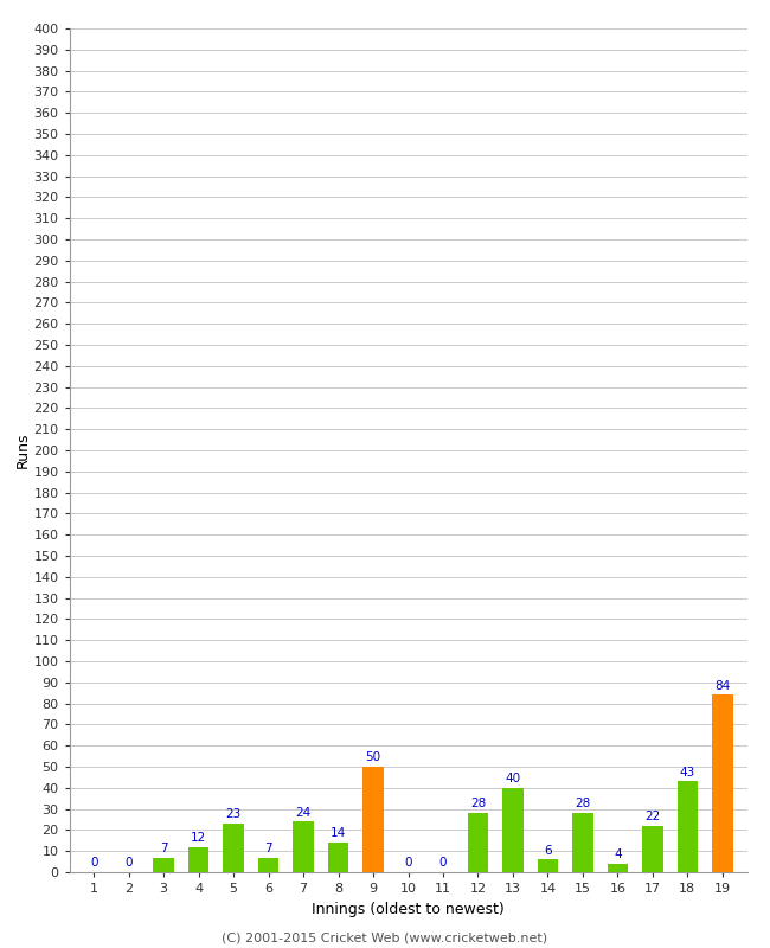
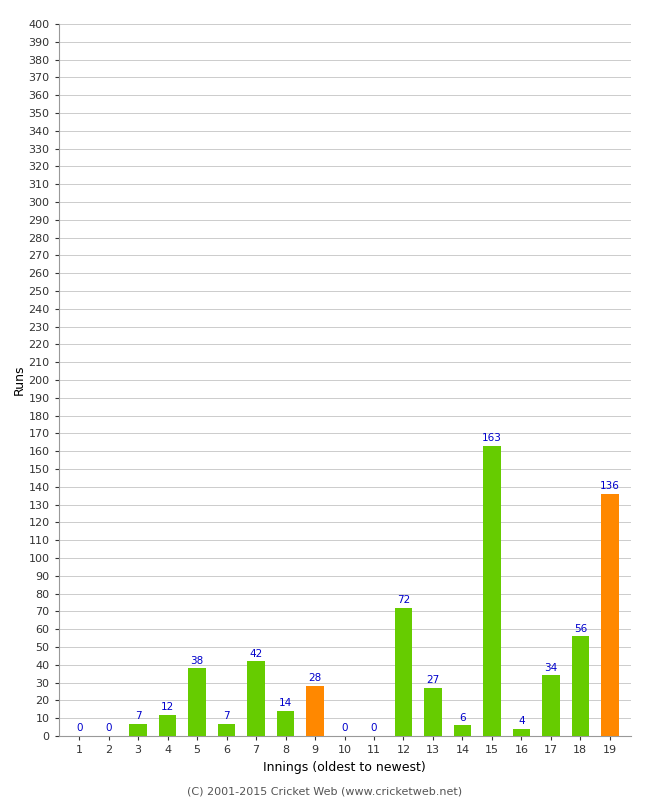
5: 23 -> 38
7: 24 -> 42
9: 50 -> 28
12: 28 -> 72
13: 40 -> 27
15: 28 -> 163
17: 22 -> 34
18: 43 -> 56
19: 84 -> 136
